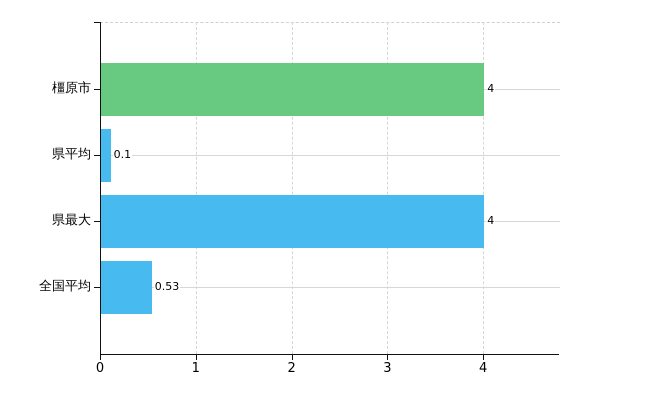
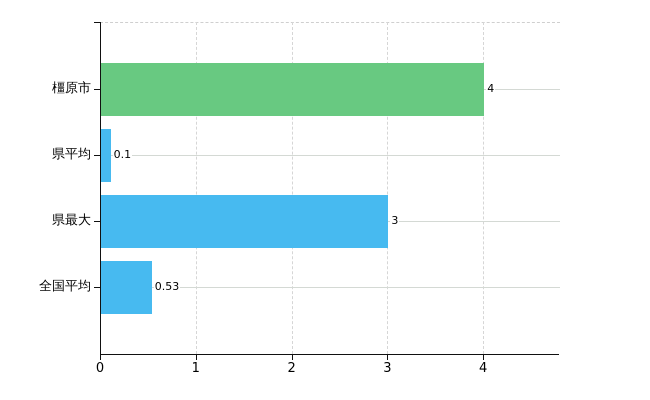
県最大: 4 -> 3
